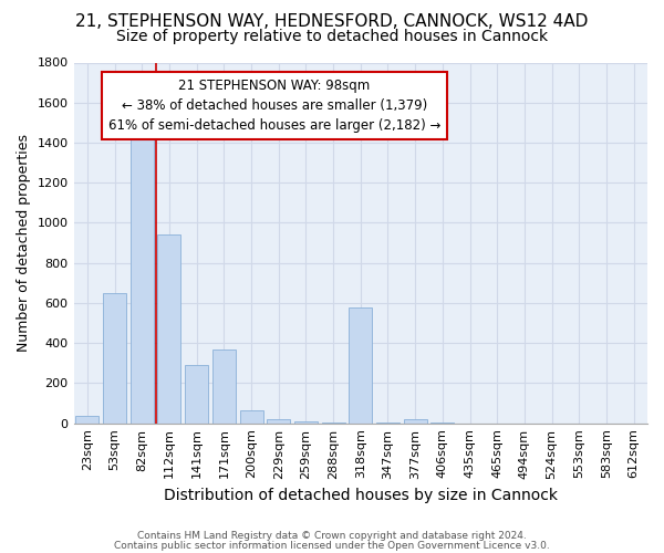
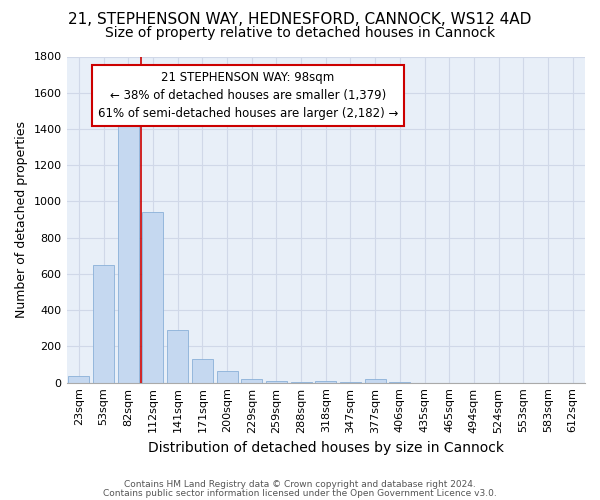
171sqm: 370 -> 130
318sqm: 580 -> 10
